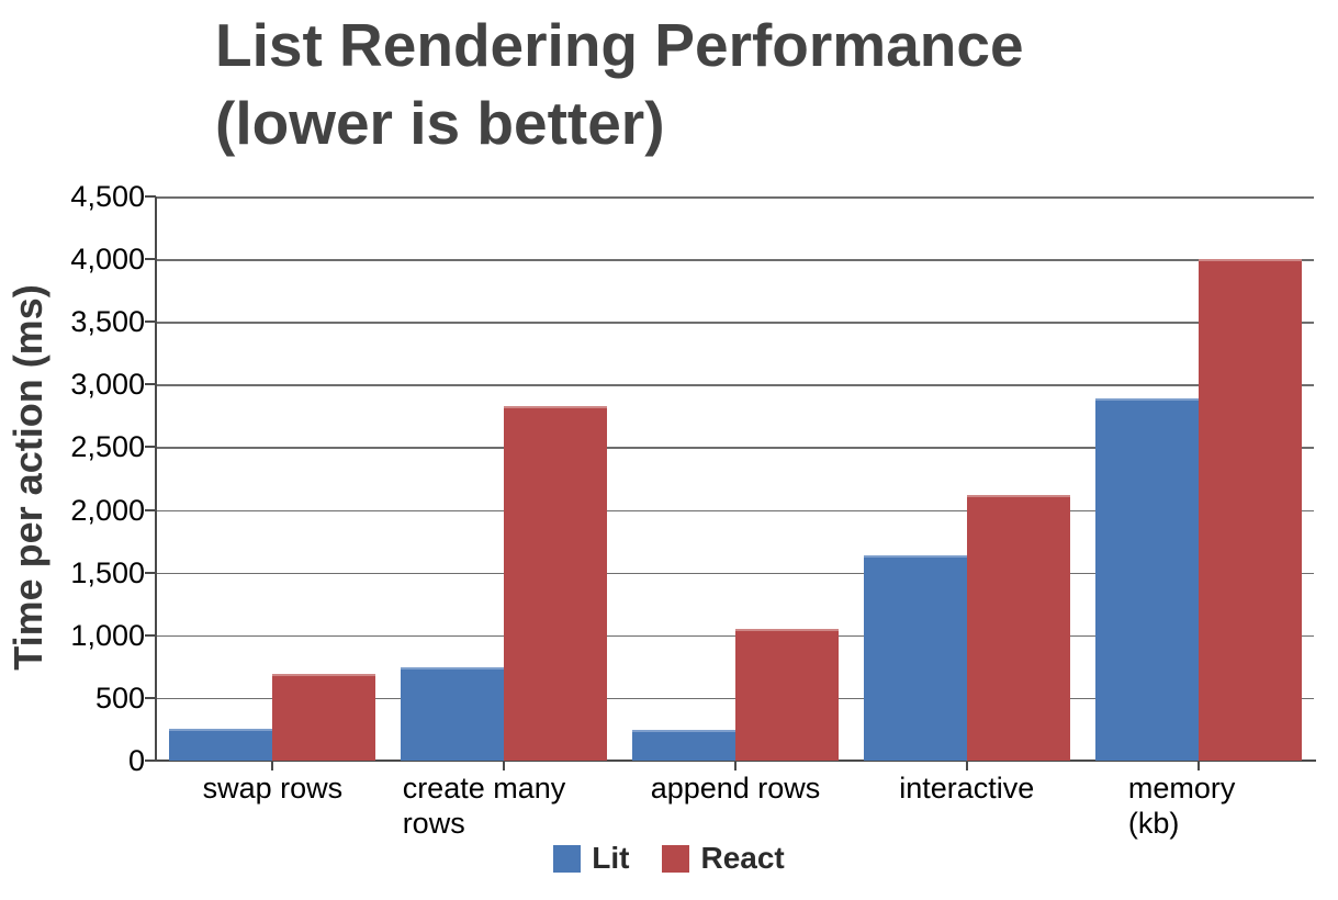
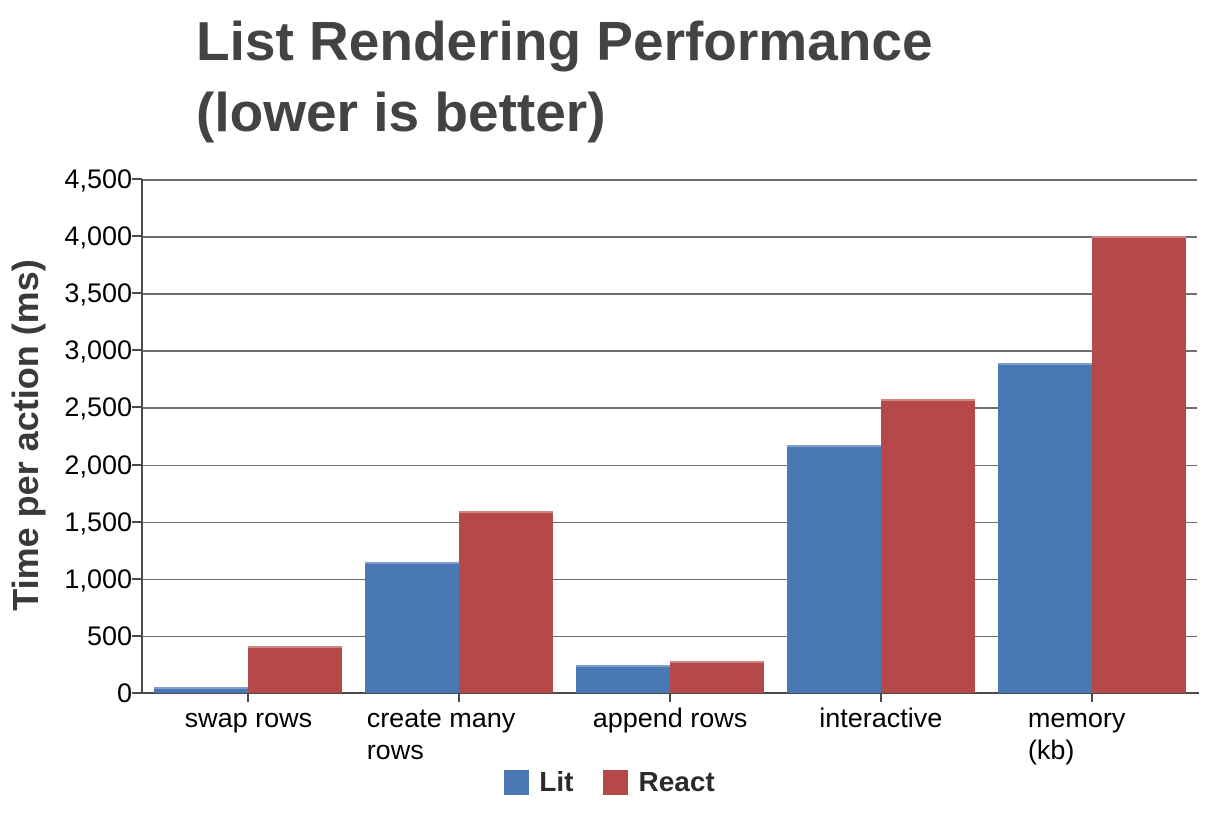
Lit/swap rows: 250 -> 50
React/swap rows: 690 -> 420
Lit/create many rows: 740 -> 1150
React/create many rows: 2830 -> 1590
React/append rows: 1050 -> 280
Lit/interactive: 1640 -> 2170
React/interactive: 2120 -> 2570
